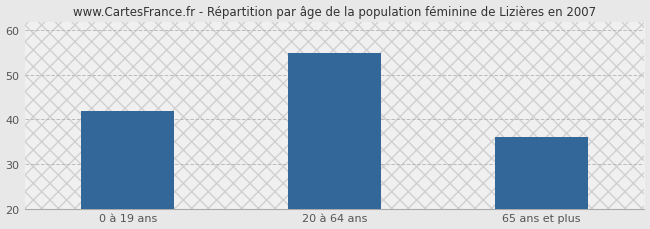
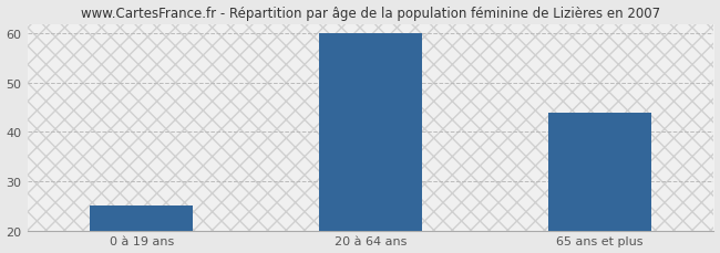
0 à 19 ans: 42 -> 25
20 à 64 ans: 55 -> 60
65 ans et plus: 36 -> 44
